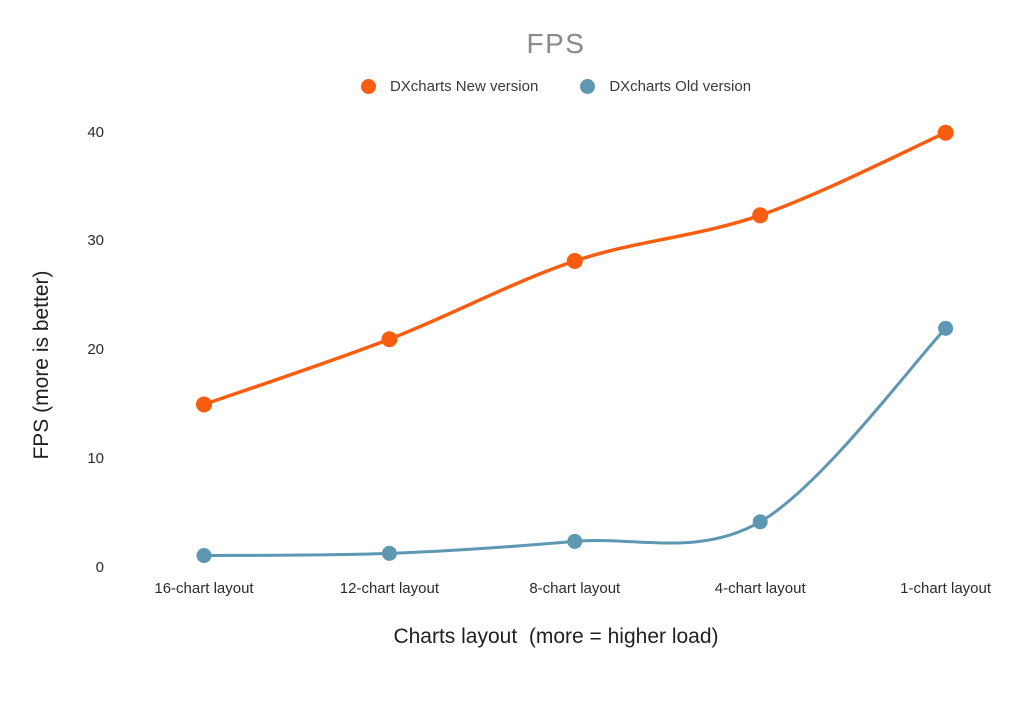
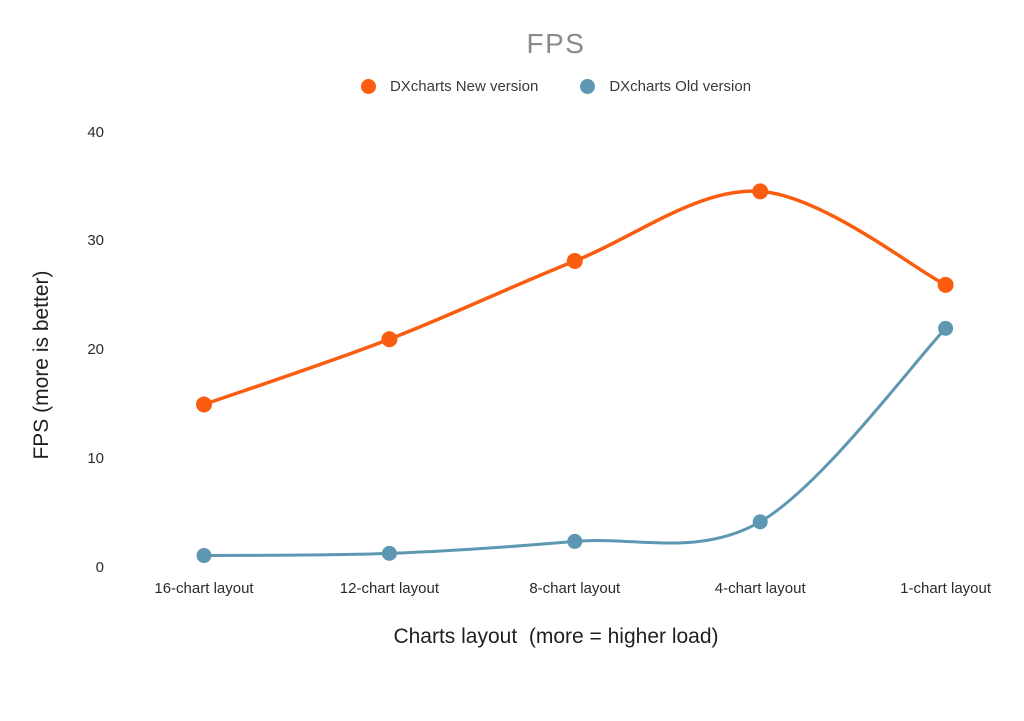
DXcharts New version/4-chart layout: 32.4 -> 34.6
DXcharts New version/1-chart layout: 40.0 -> 26.0
